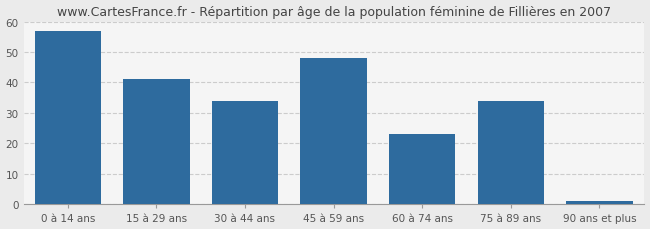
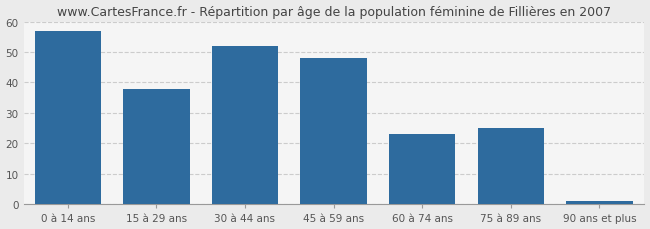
15 à 29 ans: 41 -> 38
30 à 44 ans: 34 -> 52
75 à 89 ans: 34 -> 25
